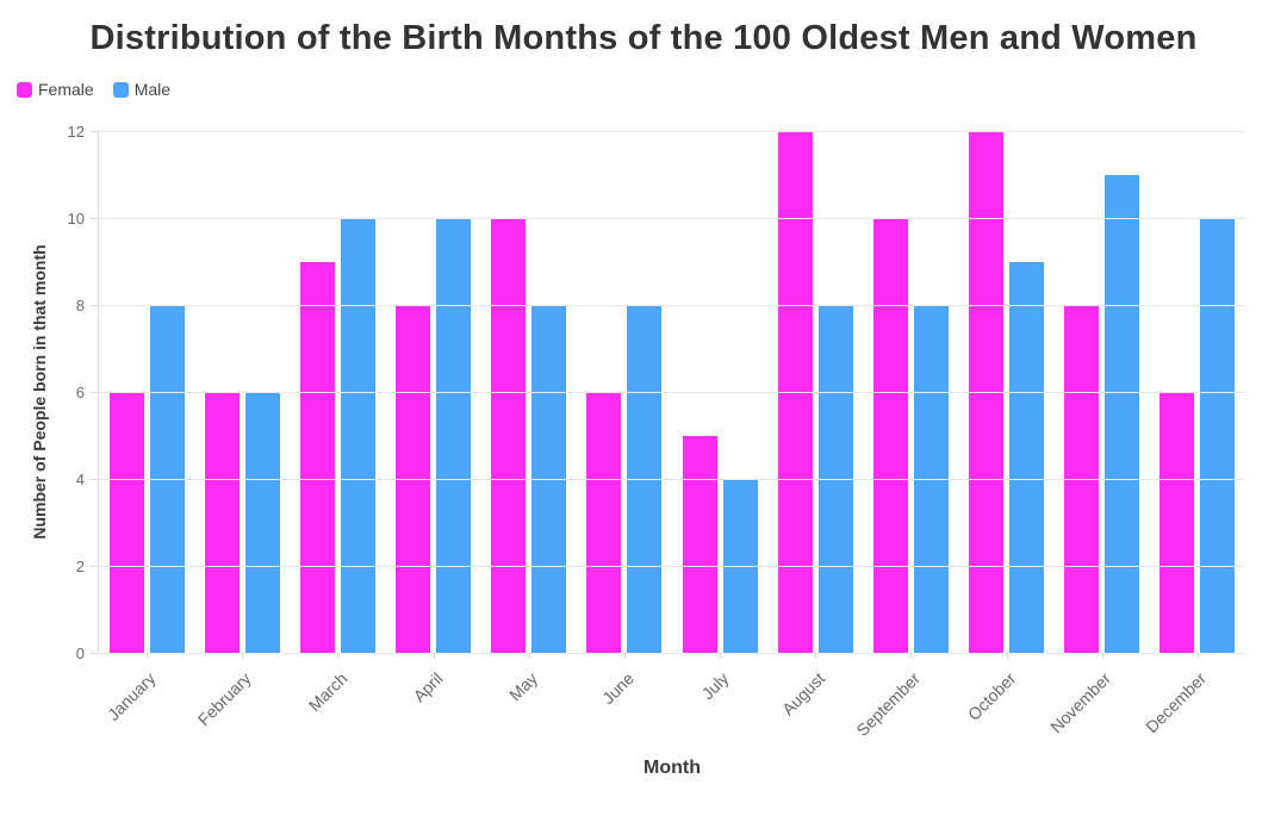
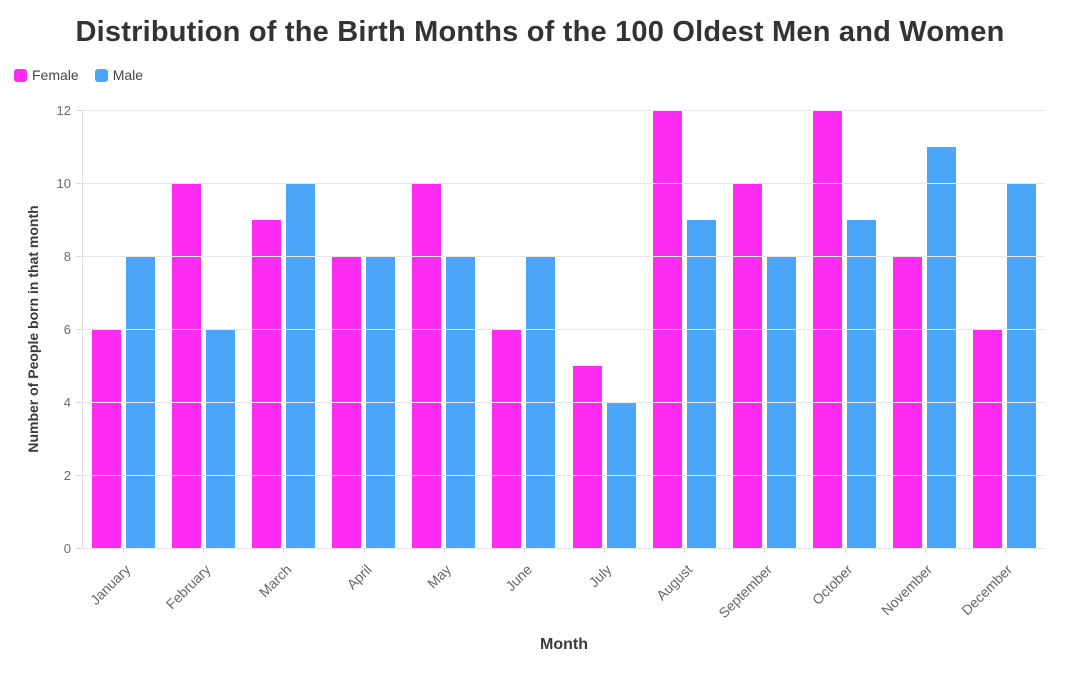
Female/February: 6 -> 10
Male/April: 10 -> 8
Male/August: 8 -> 9
